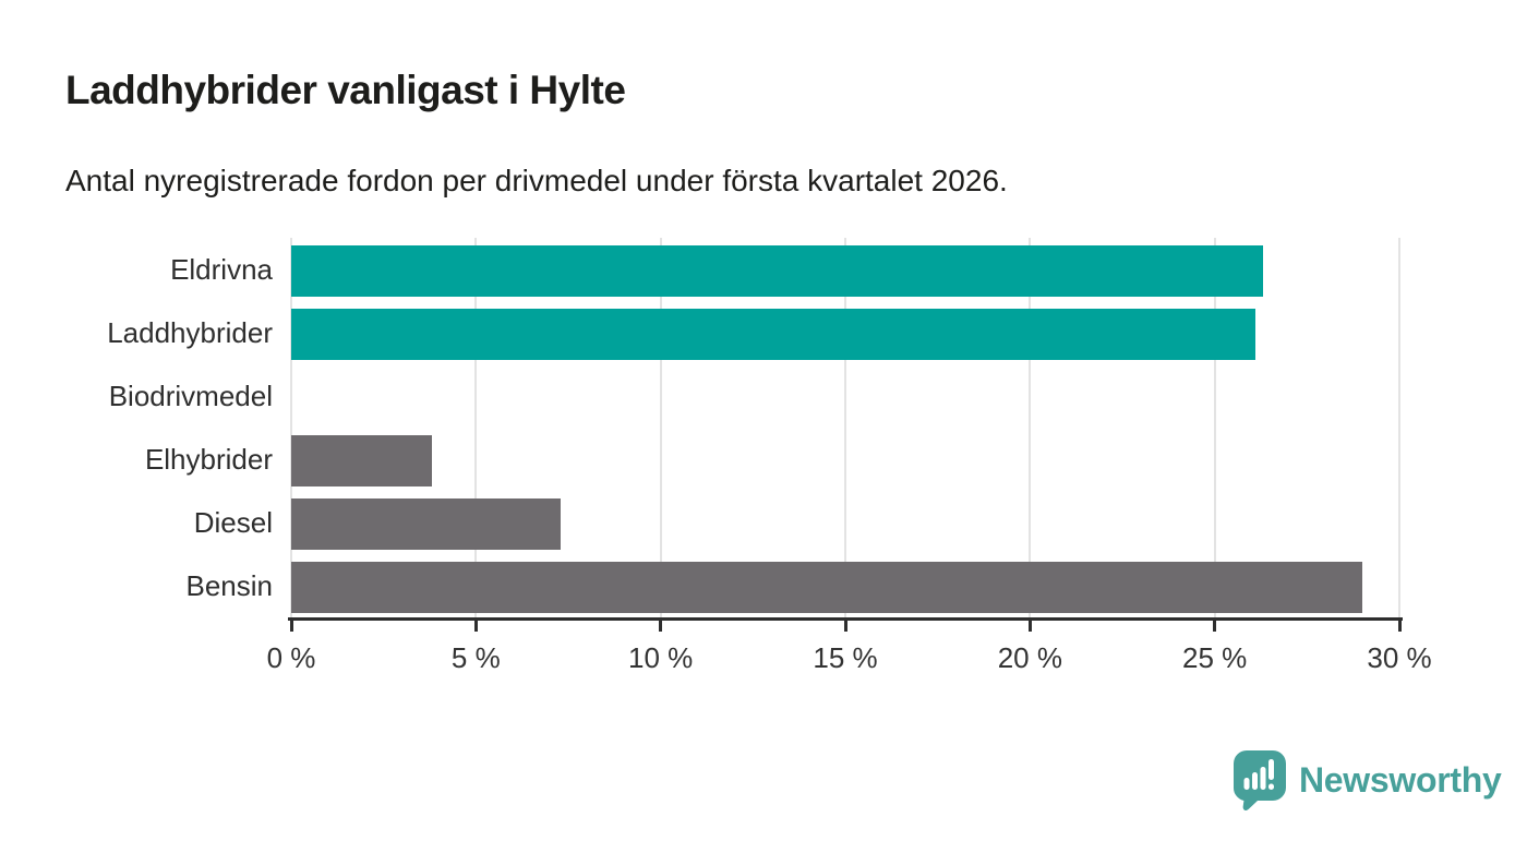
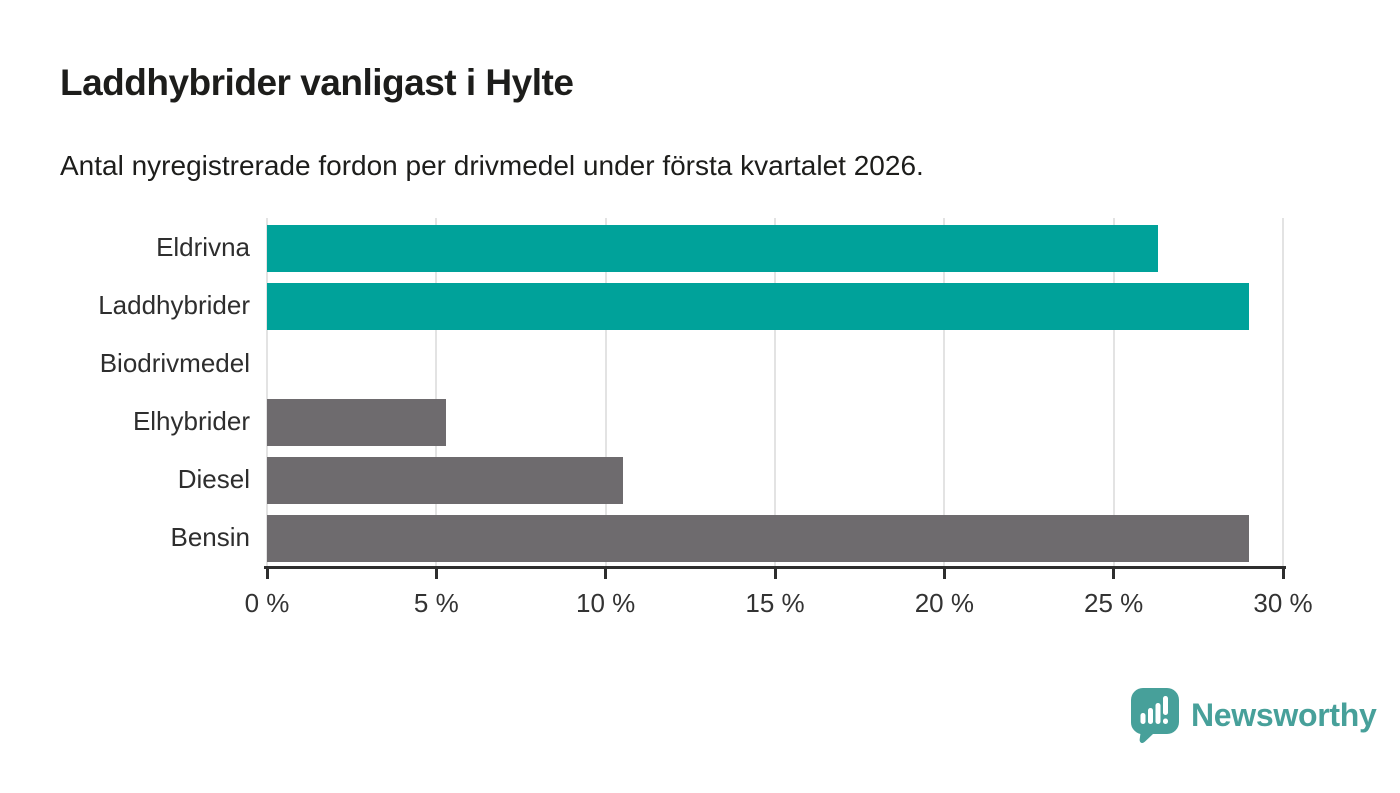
Laddhybrider: 26.1% -> 29.0%
Elhybrider: 3.8% -> 5.3%
Diesel: 7.3% -> 10.5%
